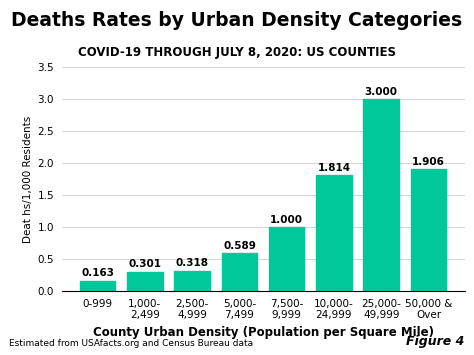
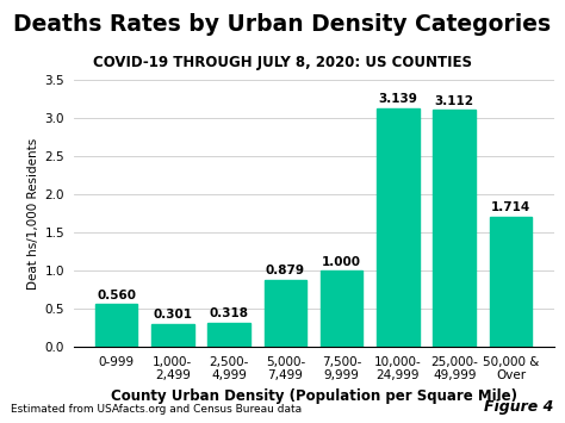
0-999: 0.163 -> 0.560
5,000- 7,499: 0.589 -> 0.879
10,000- 24,999: 1.814 -> 3.139
25,000- 49,999: 3.000 -> 3.112
50,000 & Over: 1.906 -> 1.714
